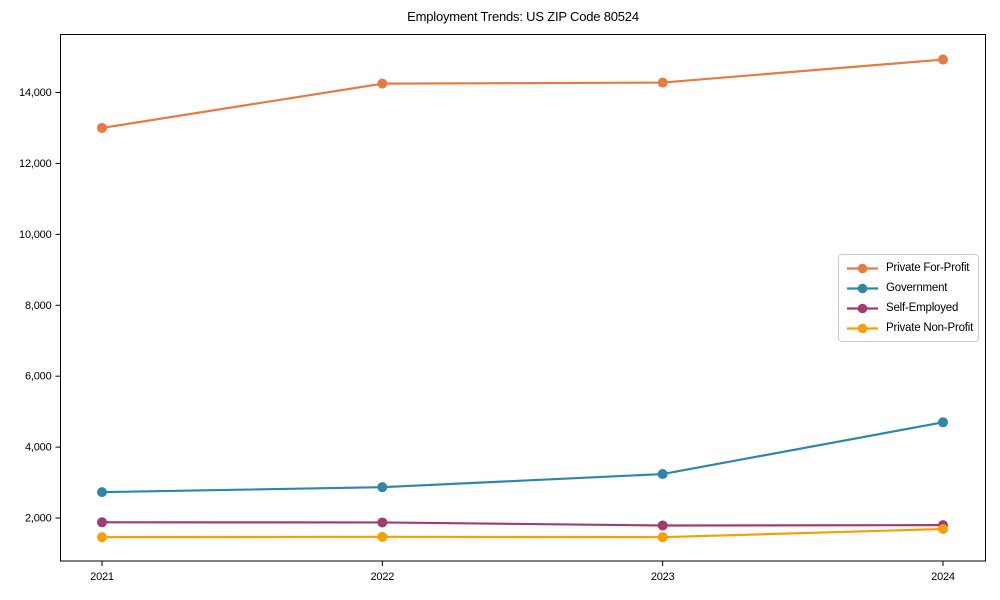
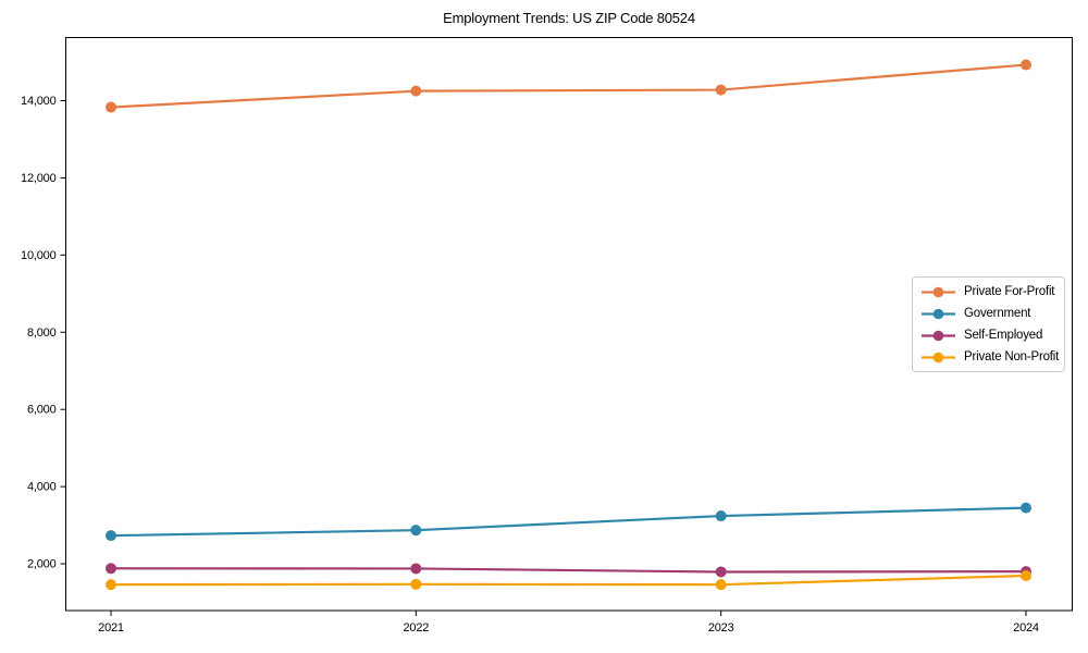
Private For-Profit/2021: 13000 -> 13800
Government/2024: 4700 -> 3400
